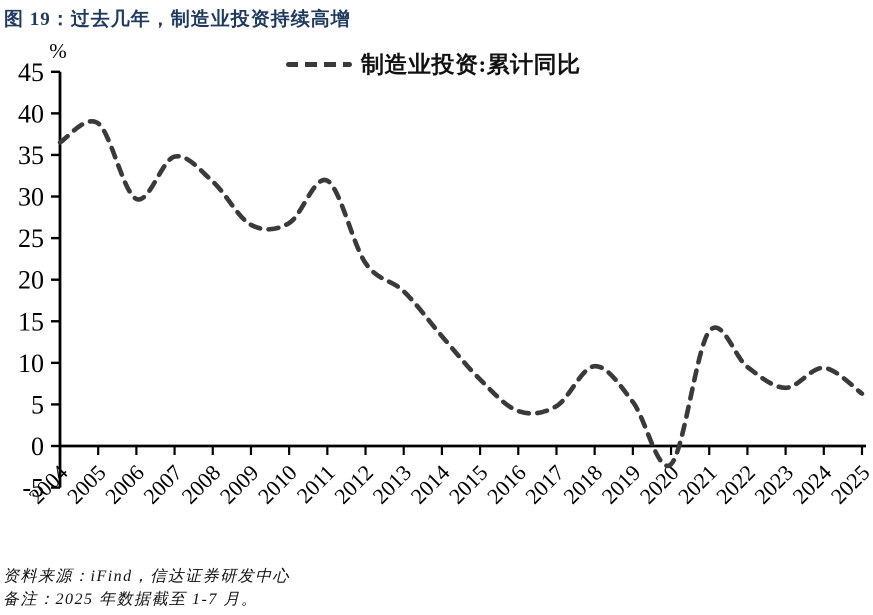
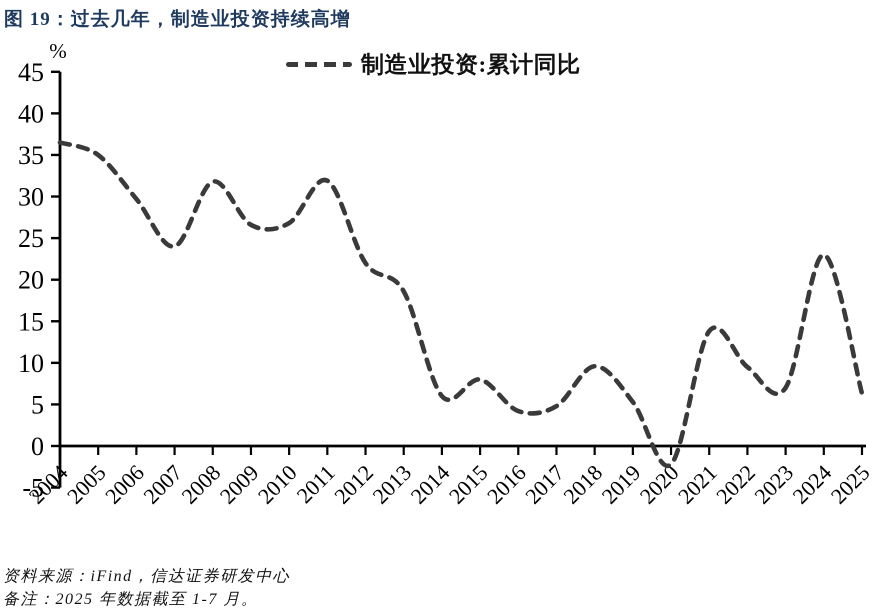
2005: 39 -> 35
2007: 35 -> 24
2014: 13 -> 6
2024: 9 -> 23
